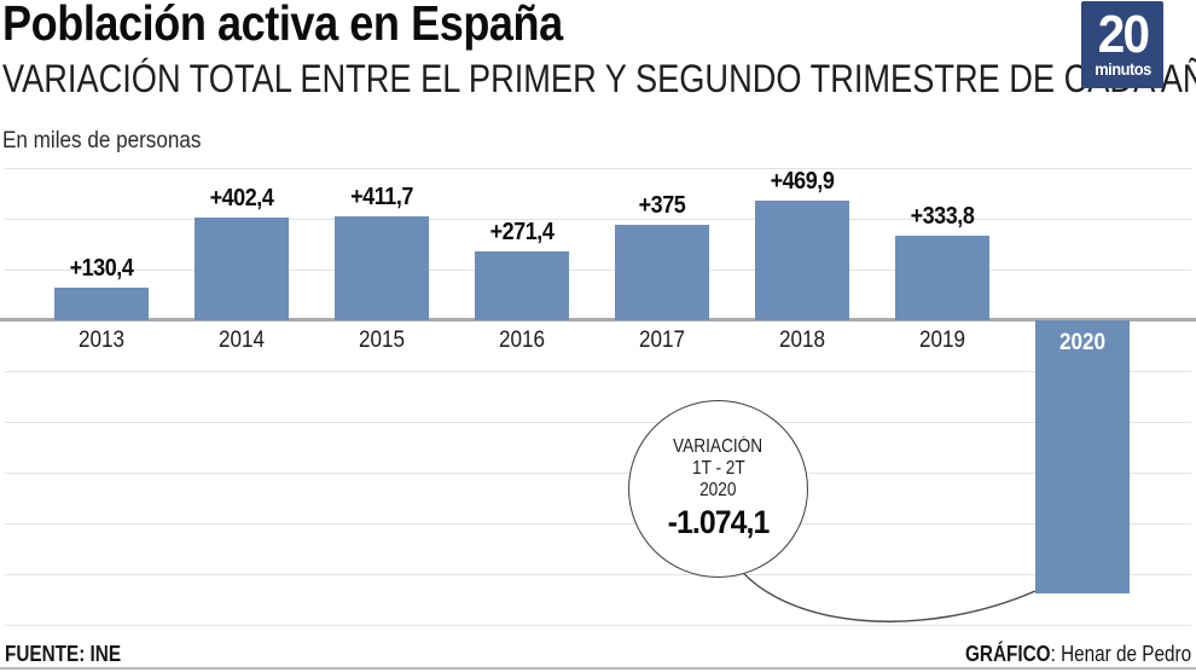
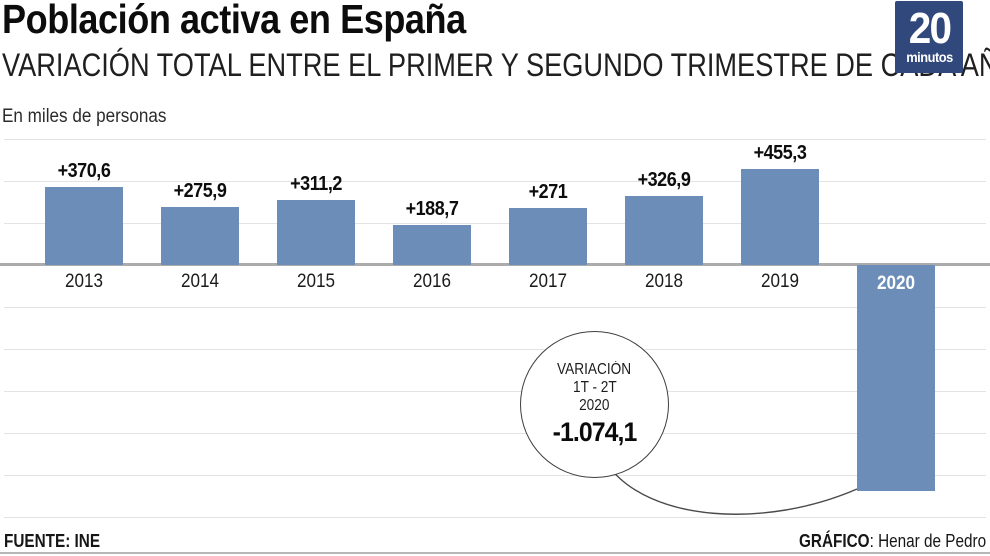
2013: +130,4 -> +370,6
2014: +402,4 -> +275,9
2015: +411,7 -> +311,2
2016: +271,4 -> +188,7
2017: +375 -> +271
2018: +469,9 -> +326,9
2019: +333,8 -> +455,3
